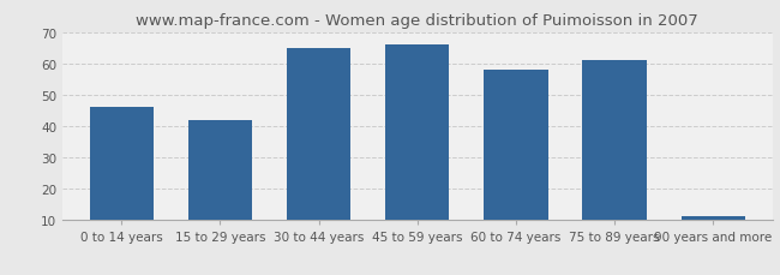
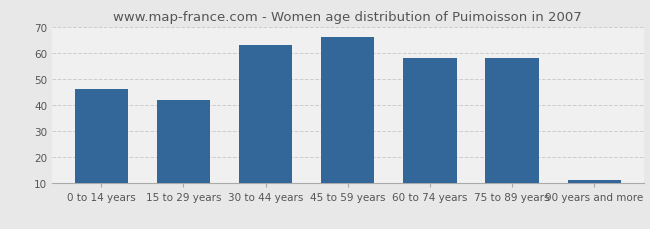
30 to 44 years: 65 -> 63
75 to 89 years: 61 -> 58
